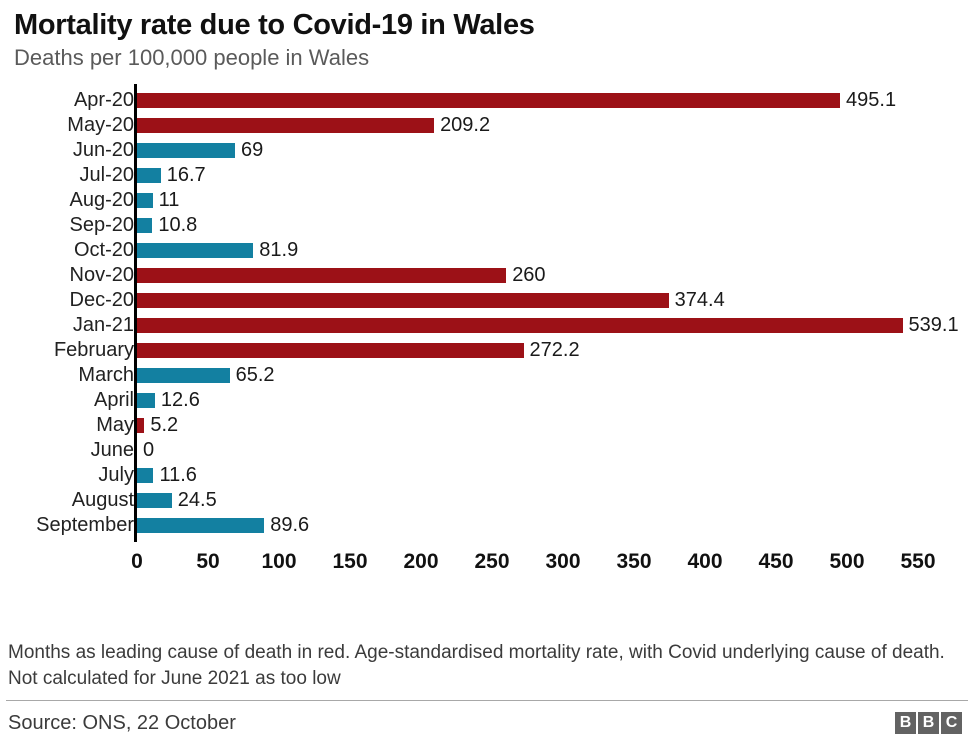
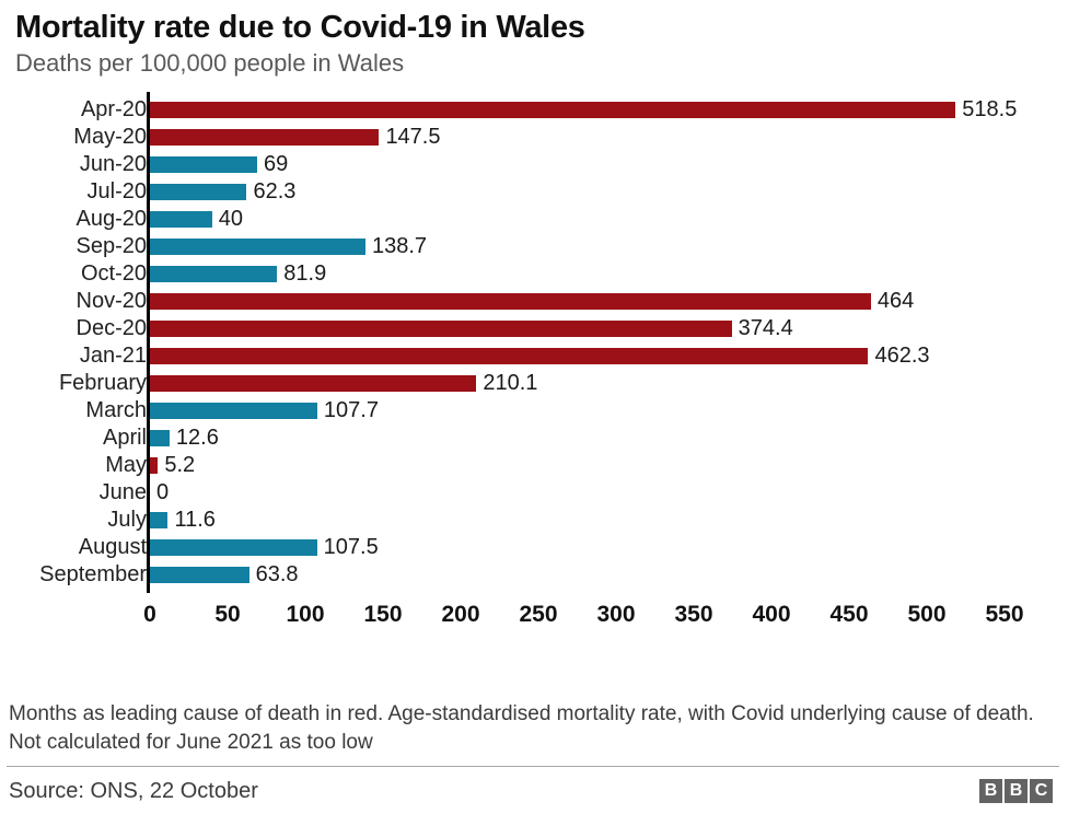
Apr-20: 495.1 -> 518.5
May-20: 209.2 -> 147.5
Jul-20: 16.7 -> 62.3
Aug-20: 11 -> 40
Sep-20: 10.8 -> 138.7
Nov-20: 260 -> 464
Jan-21: 539.1 -> 462.3
February: 272.2 -> 210.1
March: 65.2 -> 107.7
August: 24.5 -> 107.5
September: 89.6 -> 63.8
